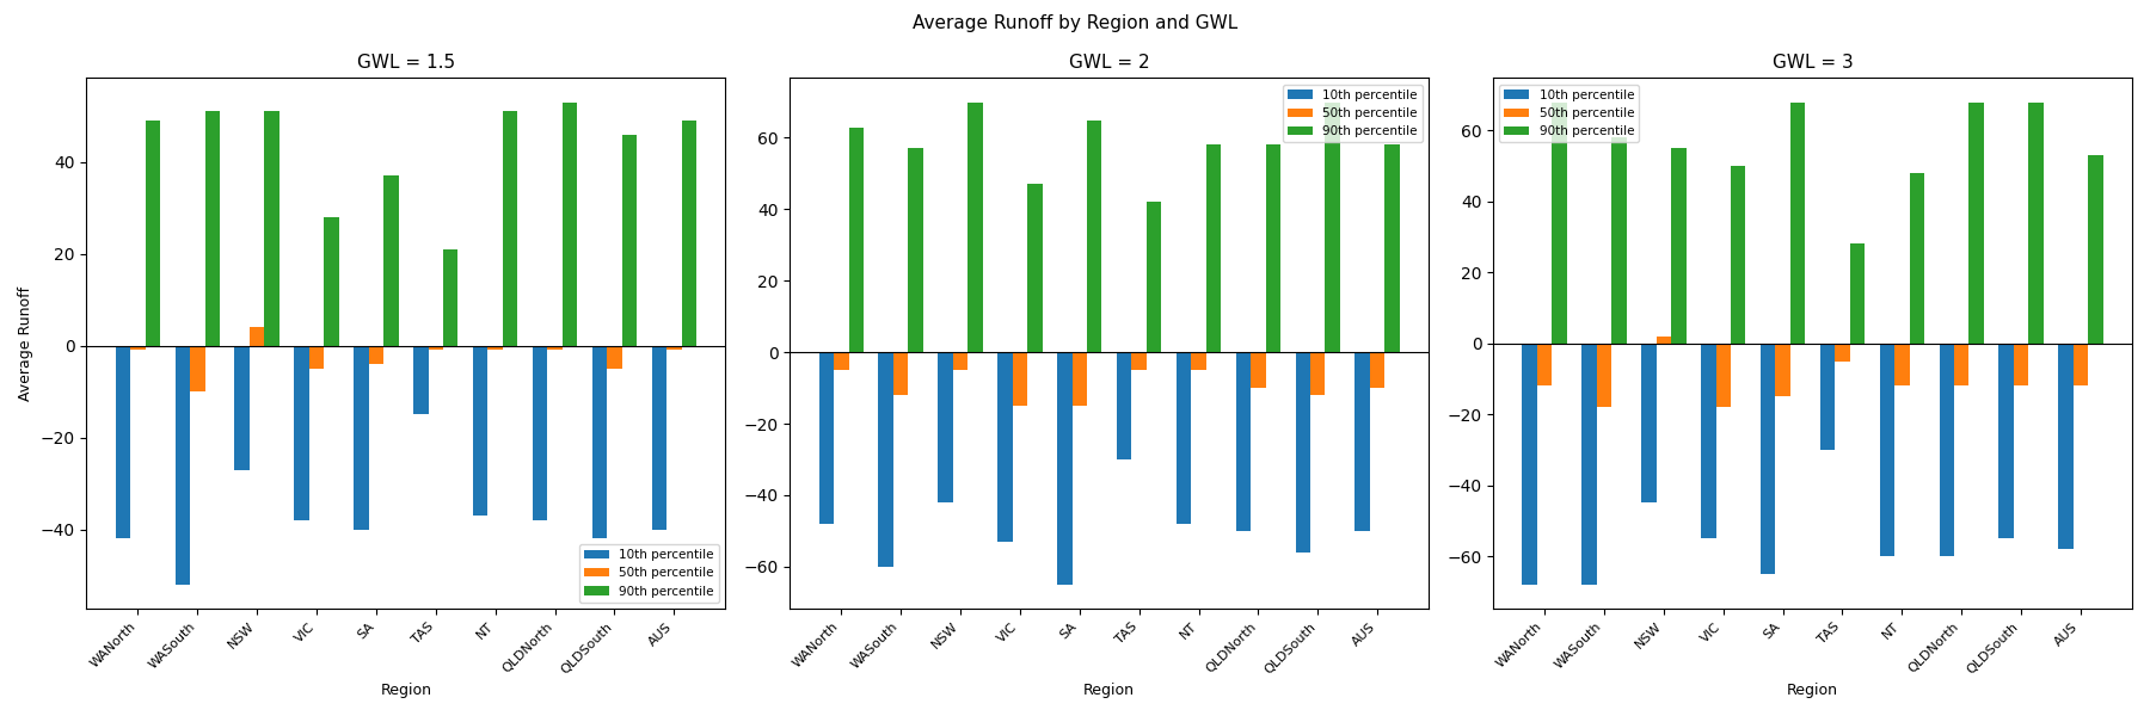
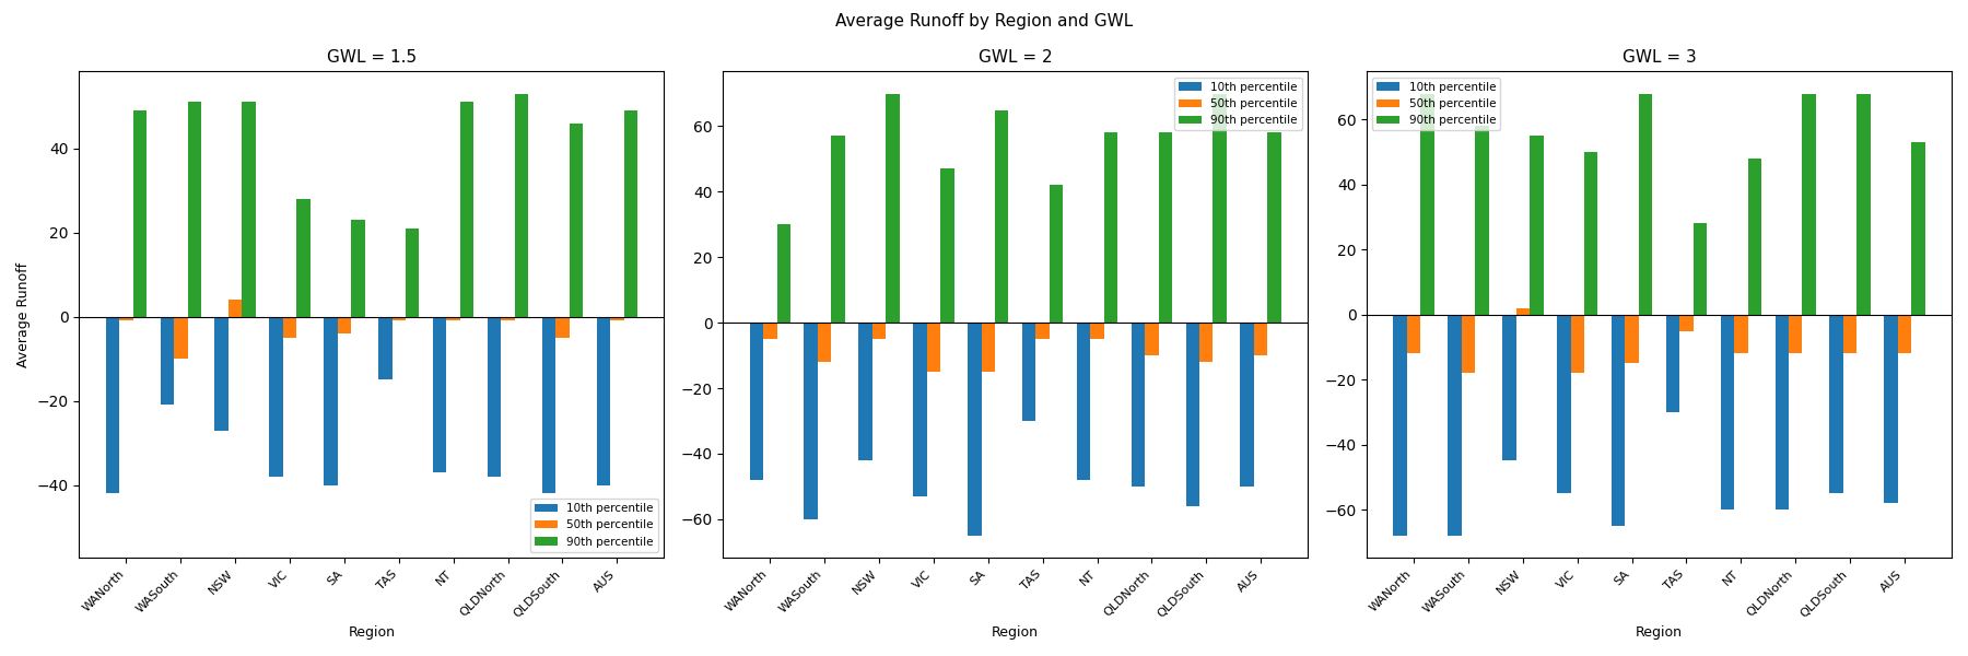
GWL = 1.5/10th percentile/WASouth: -52 -> -21
GWL = 1.5/90th percentile/SA: 37 -> 23
GWL = 2/90th percentile/WANorth: 63 -> 30
